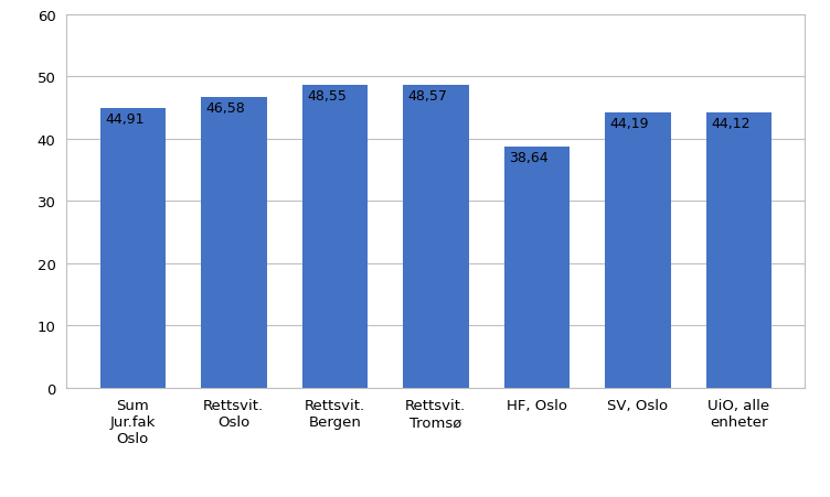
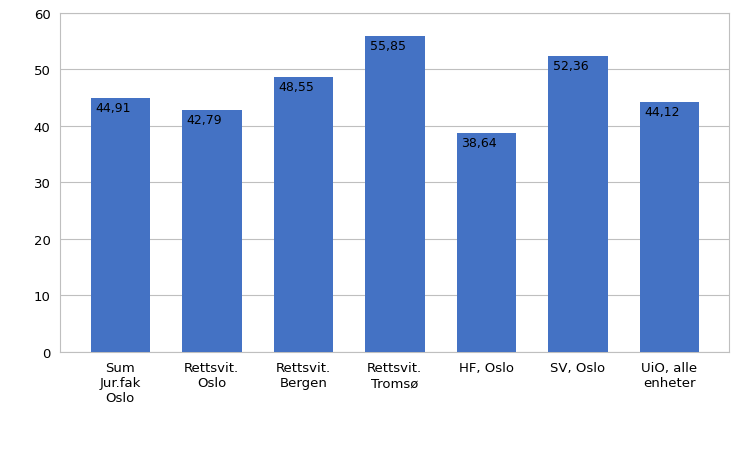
Rettsvit. Oslo: 46,58 -> 42,79
Rettsvit. Tromsø: 48,57 -> 55,85
SV, Oslo: 44,19 -> 52,36
